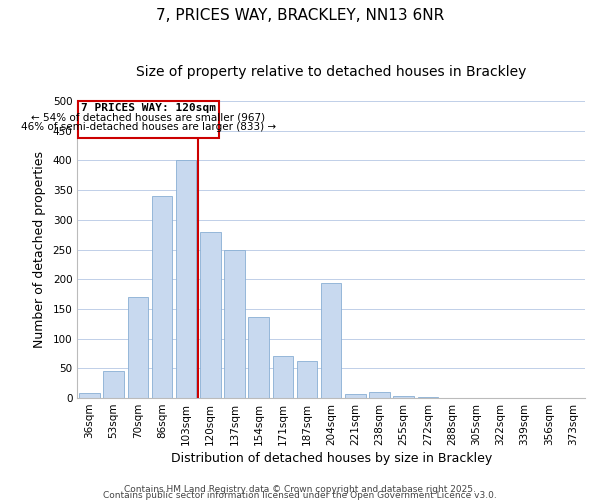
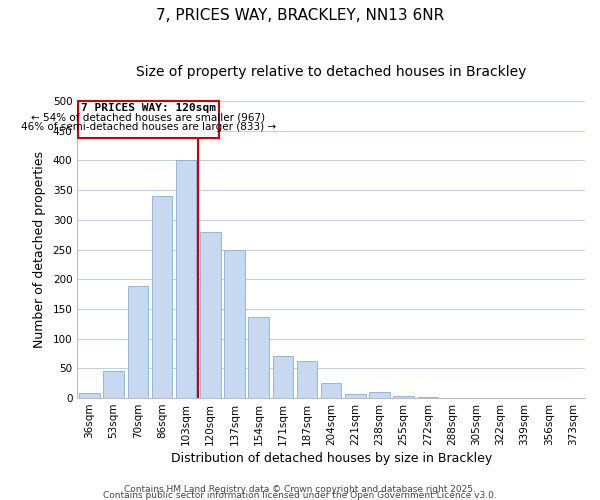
70sqm: 170 -> 188
204sqm: 194 -> 25
